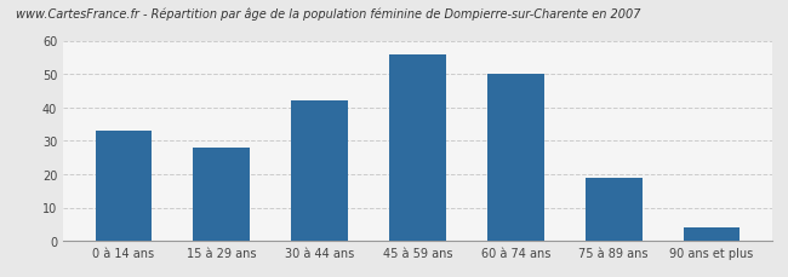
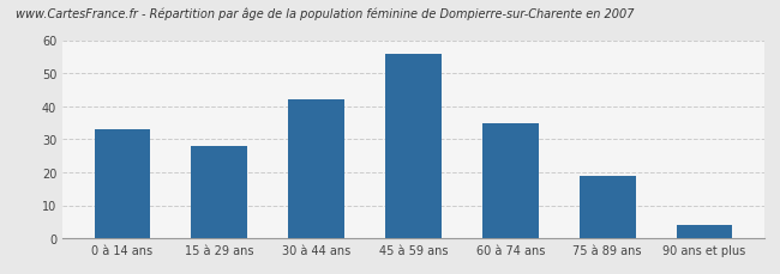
60 à 74 ans: 50 -> 35
